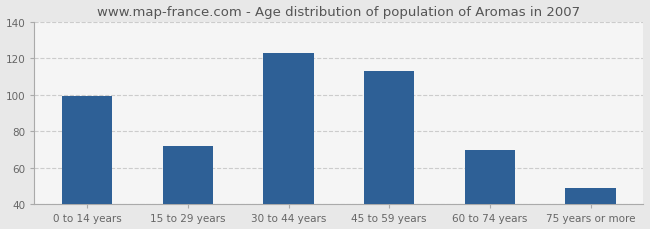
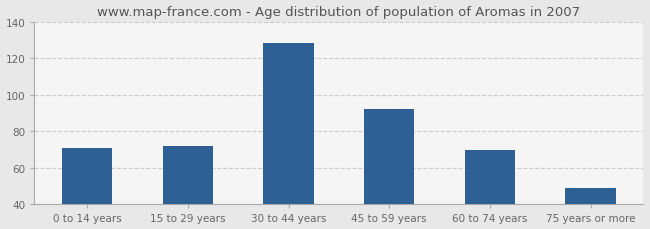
0 to 14 years: 99 -> 71
30 to 44 years: 123 -> 128
45 to 59 years: 113 -> 92
